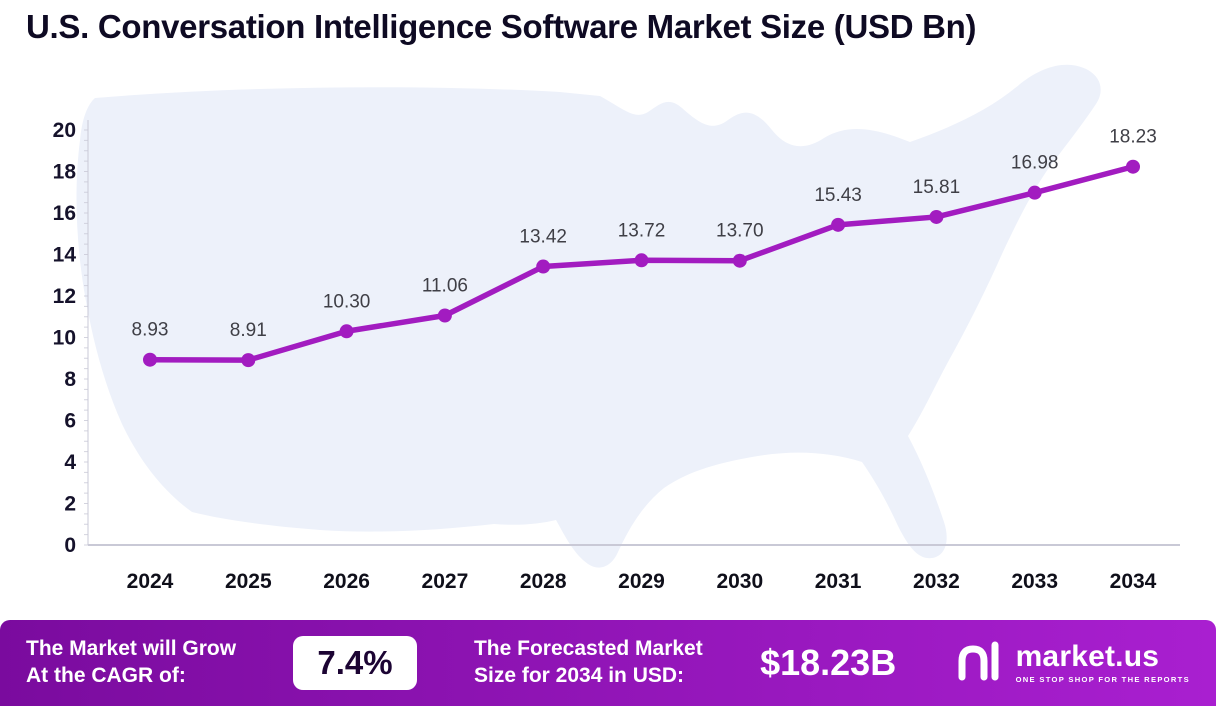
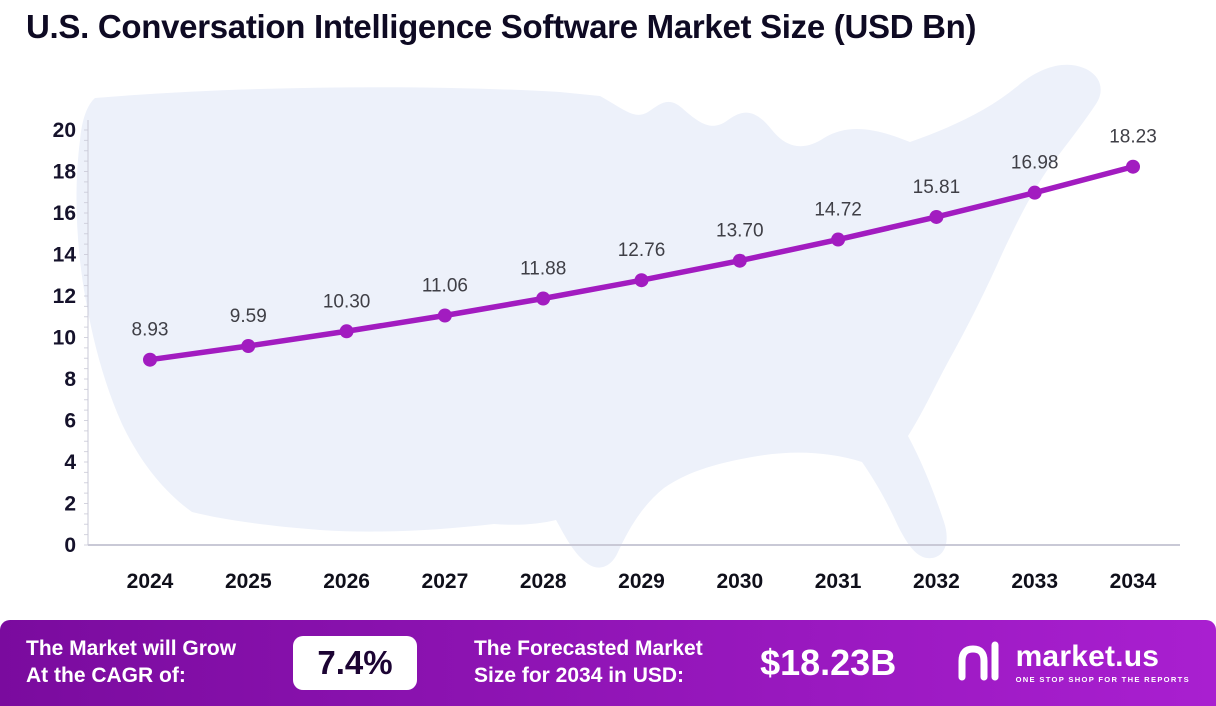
2025: 8.91 -> 9.59
2028: 13.42 -> 11.88
2029: 13.72 -> 12.76
2031: 15.43 -> 14.72
